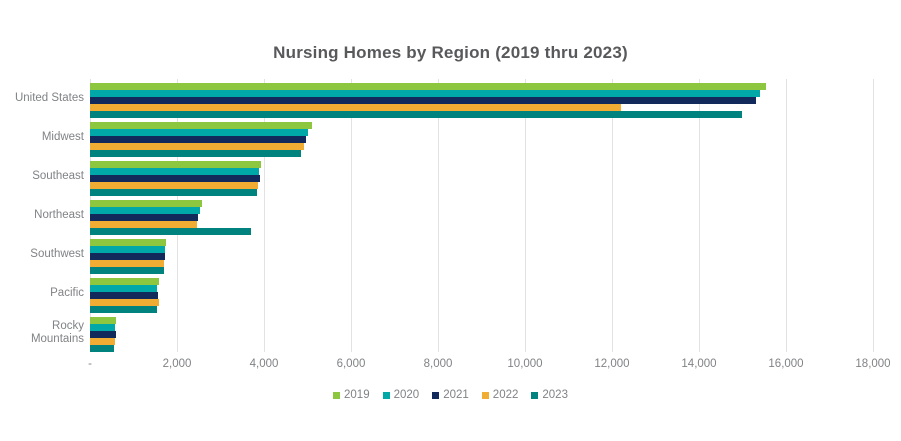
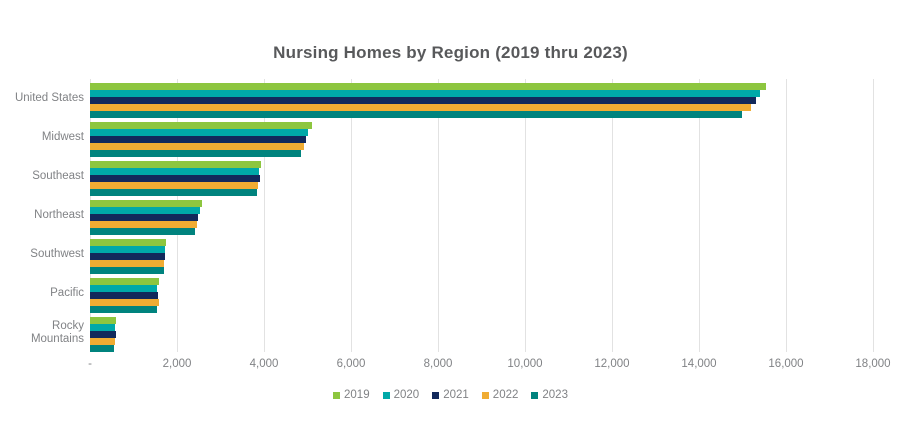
2022/United States: 12200 -> 15200
2023/Northeast: 3700 -> 2400
